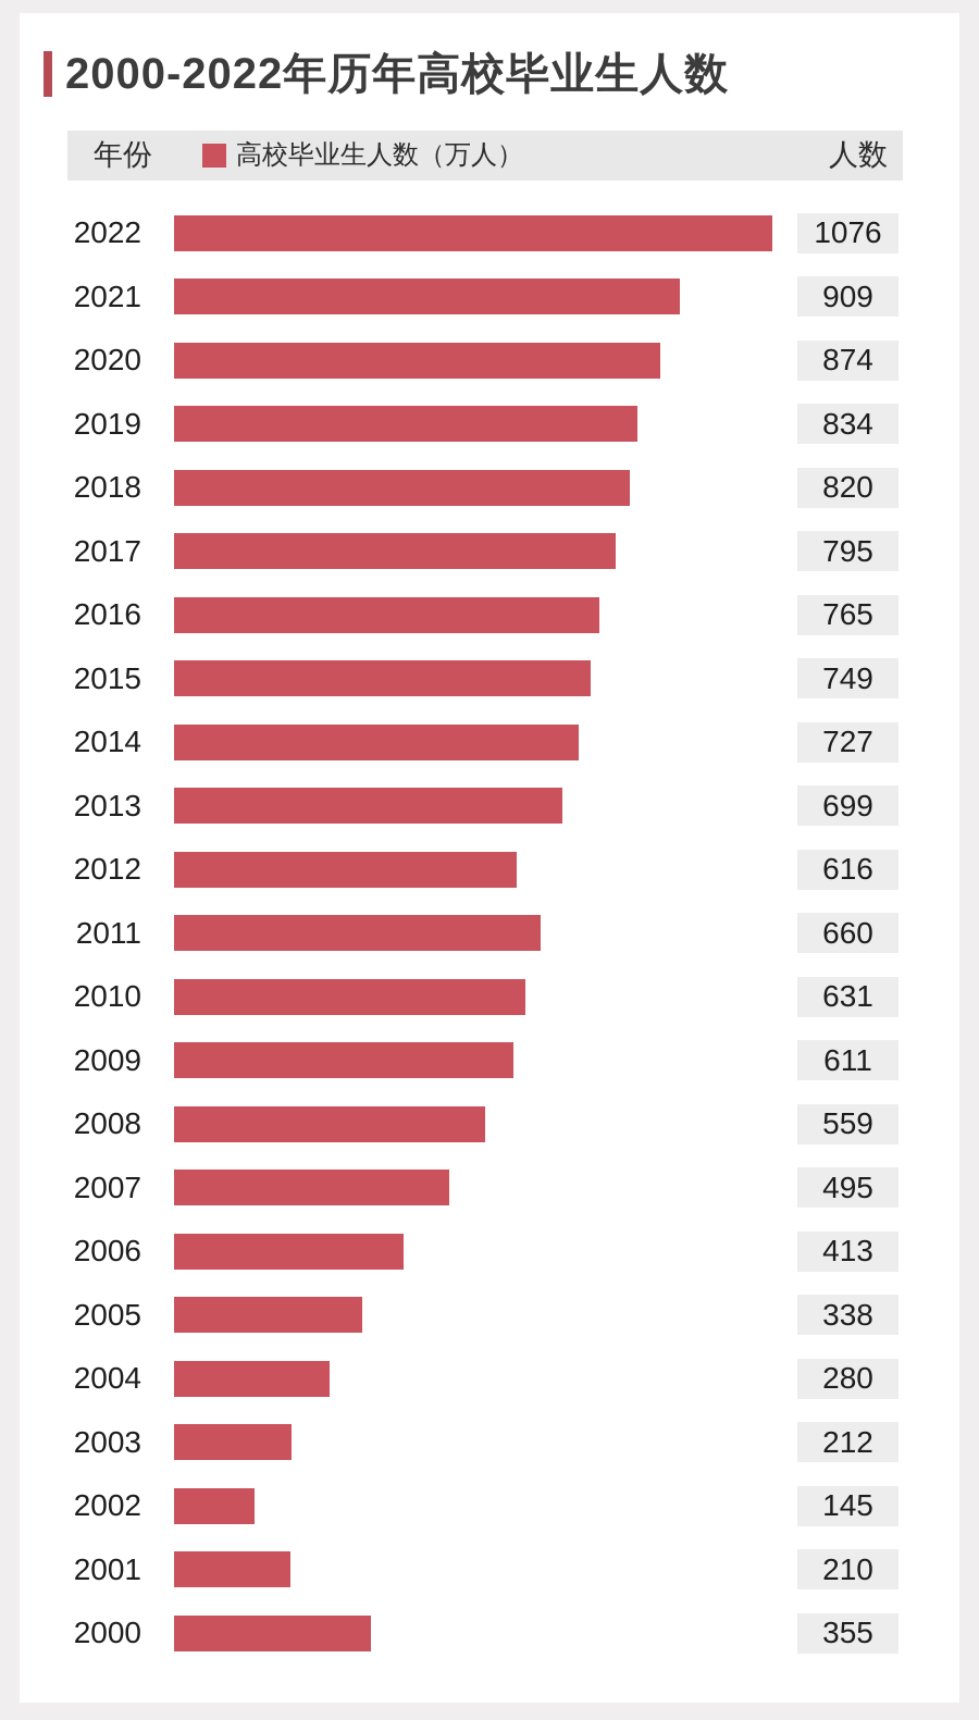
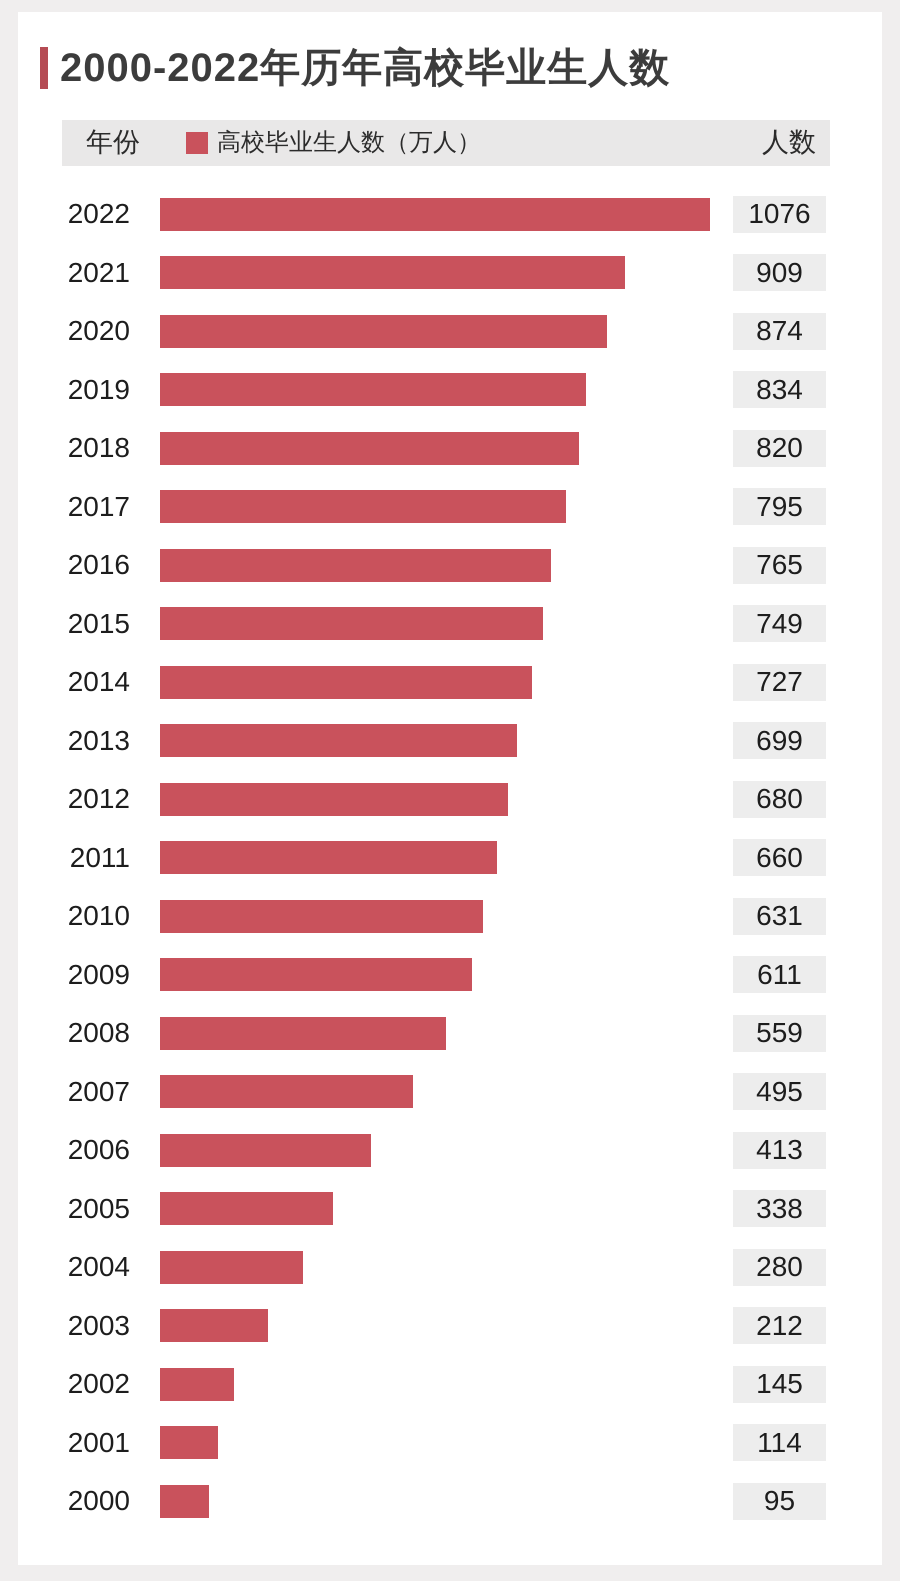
2012: 616 -> 680
2001: 210 -> 114
2000: 355 -> 95
